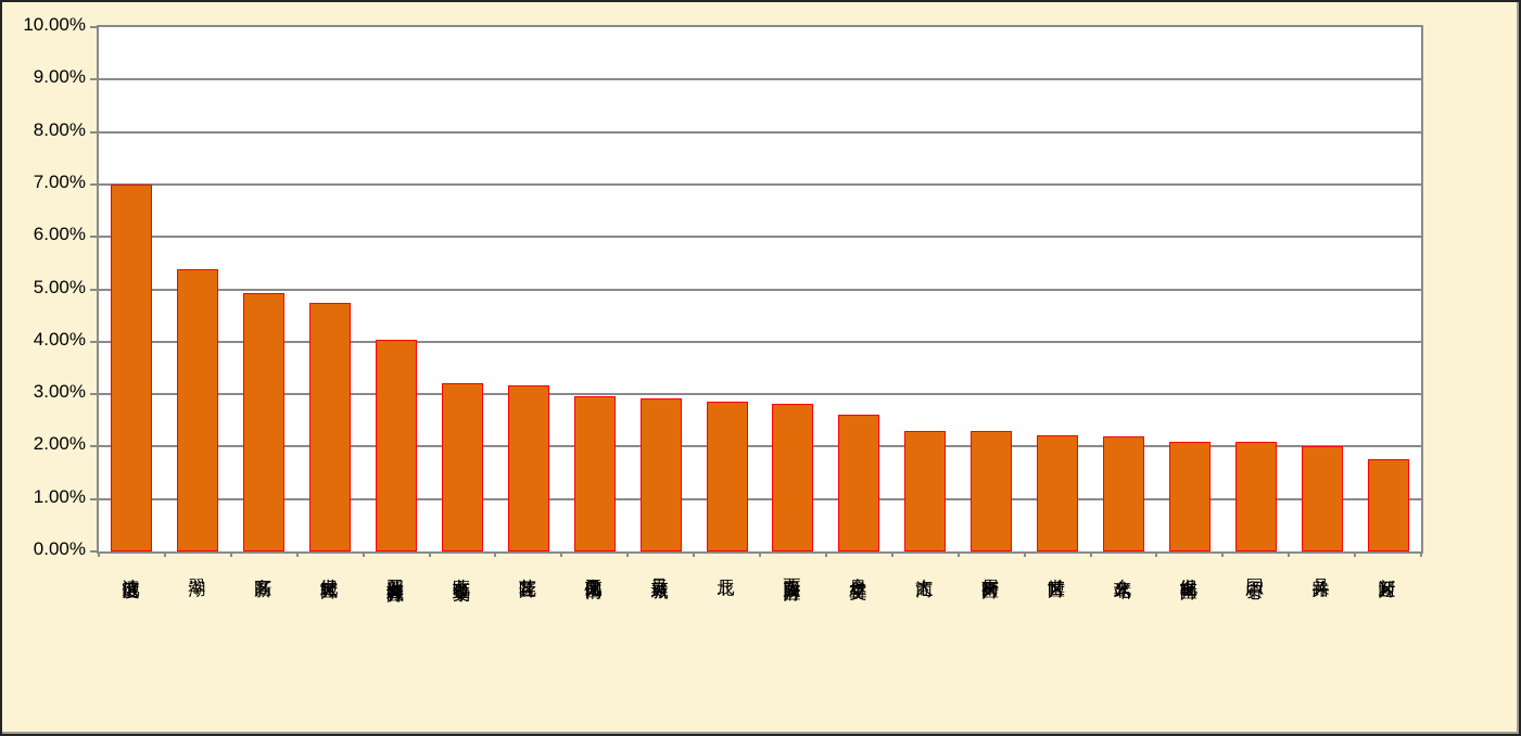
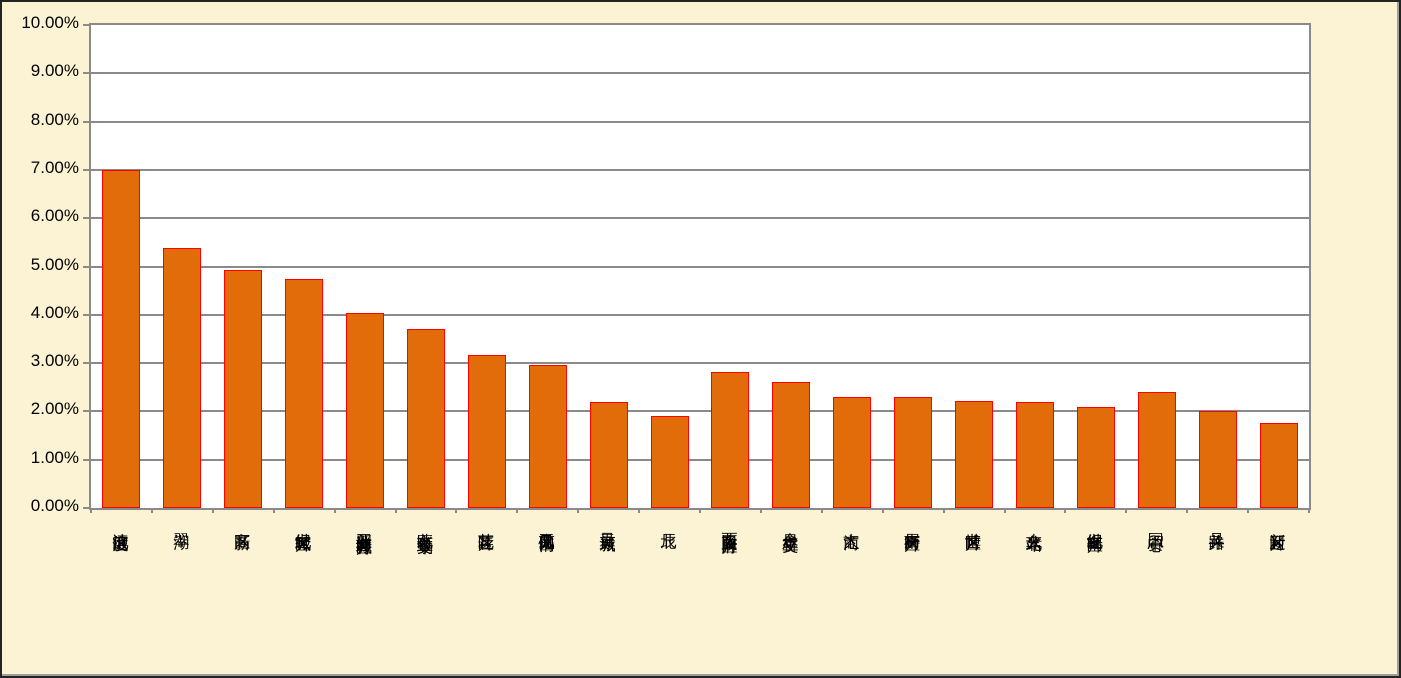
北市区公交车场: 3.2% -> 3.7%
呈贡新城: 2.9% -> 2.2%
北辰: 2.9% -> 1.9%
国贸中心: 2.1% -> 2.4%
